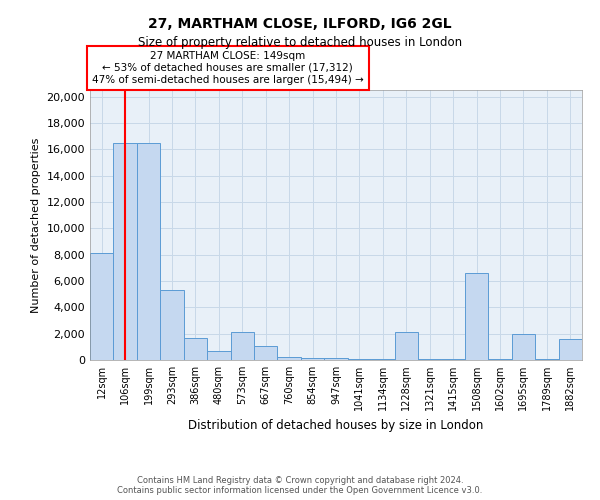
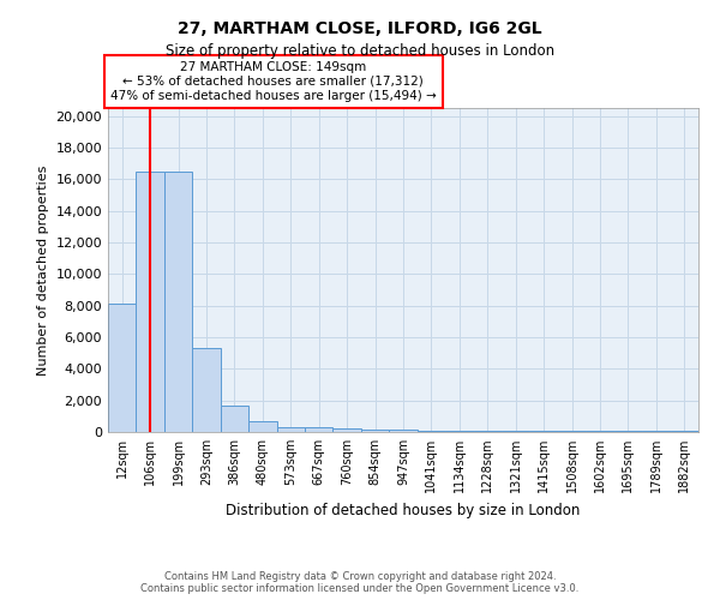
573sqm: 2,100 -> 300
667sqm: 1,100 -> 300
1228sqm: 2,100 -> 100
1508sqm: 6,600 -> 100
1695sqm: 2,000 -> 100
1882sqm: 1,600 -> 100
